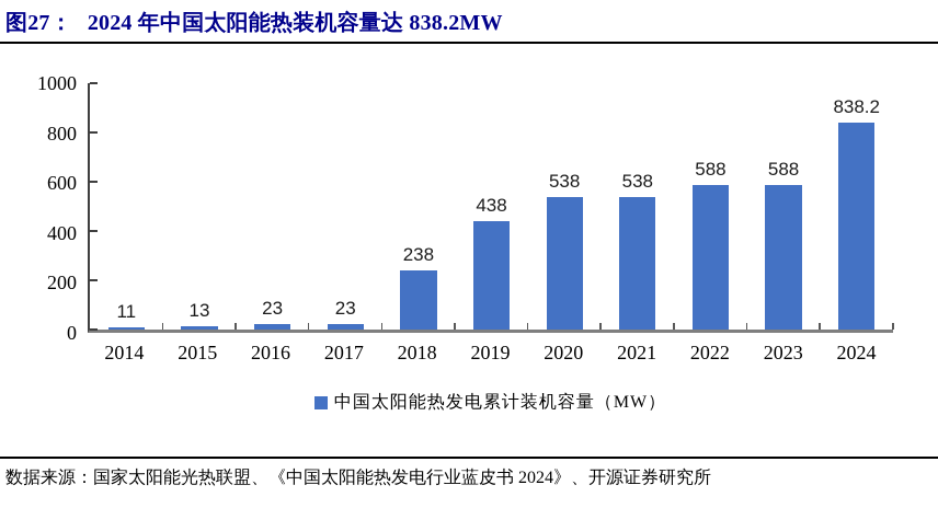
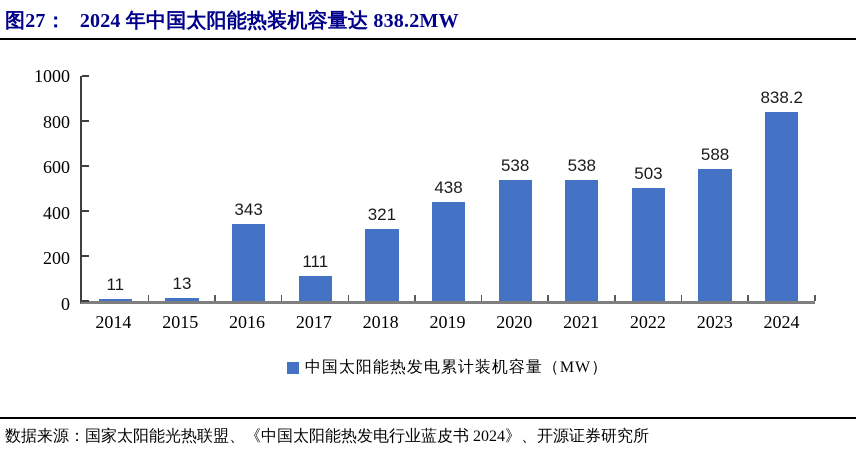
2016: 23 -> 343
2017: 23 -> 111
2018: 238 -> 321
2022: 588 -> 503
